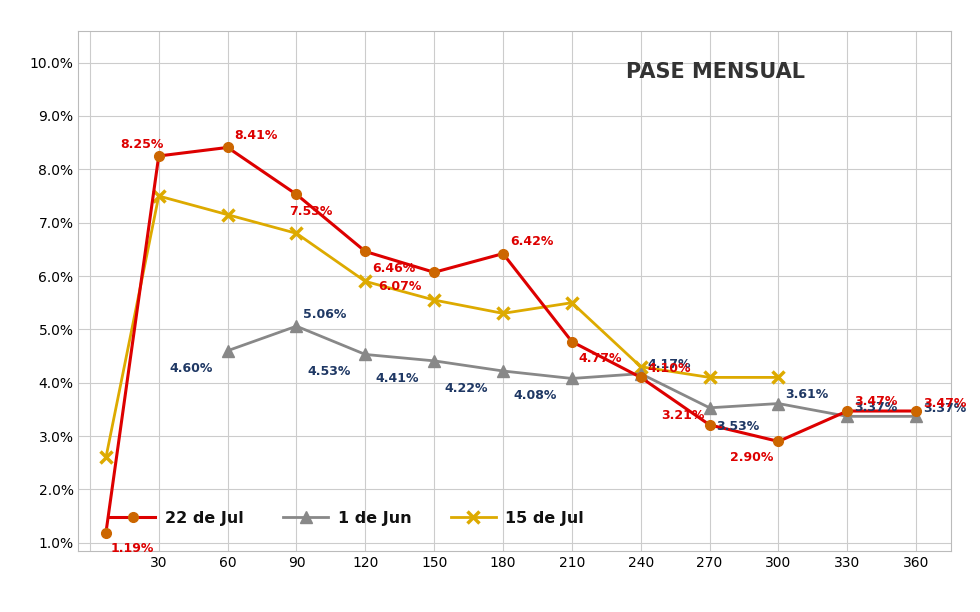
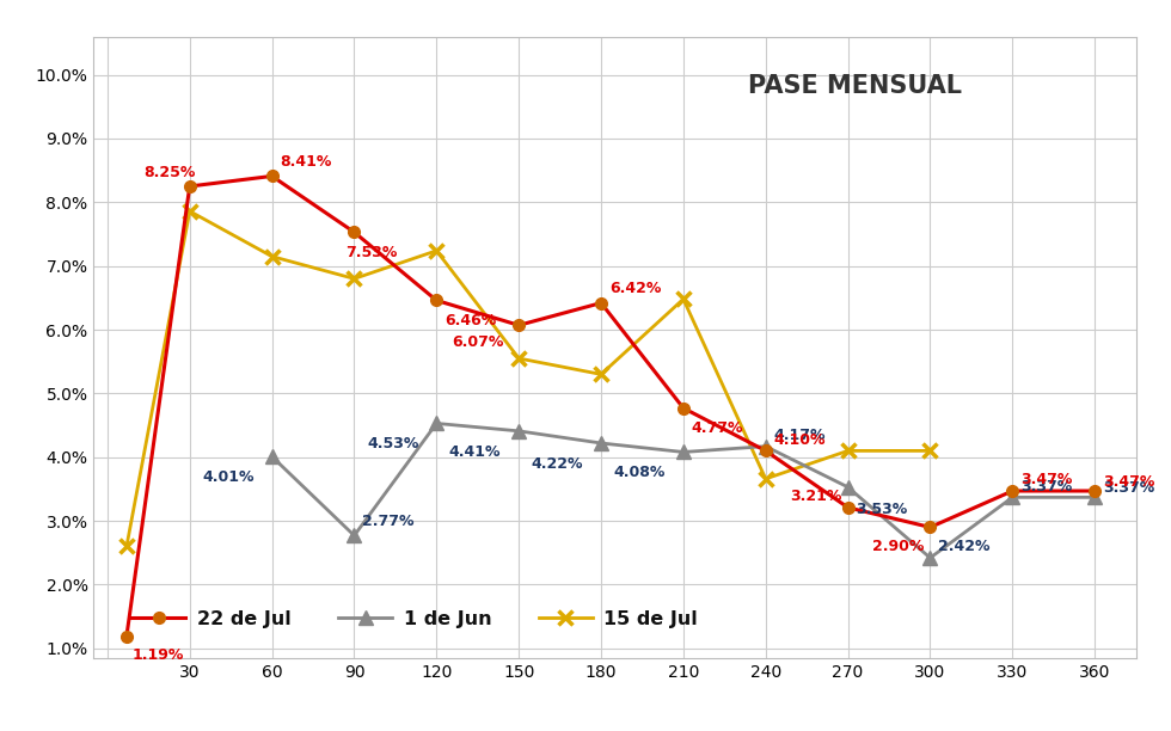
15 de Jul/30: 7.50% -> 7.86%
1 de Jun/60: 4.60% -> 4.01%
1 de Jun/90: 5.06% -> 2.77%
15 de Jul/120: 5.90% -> 7.24%
15 de Jul/210: 5.50% -> 6.48%
15 de Jul/240: 4.30% -> 3.66%
1 de Jun/300: 3.61% -> 2.42%
